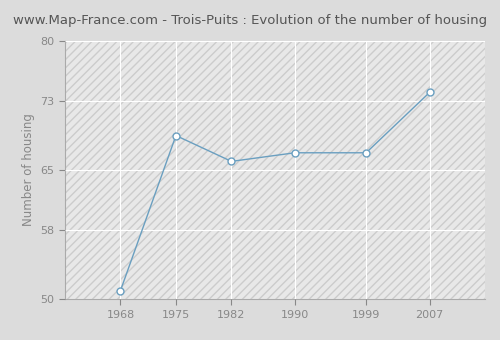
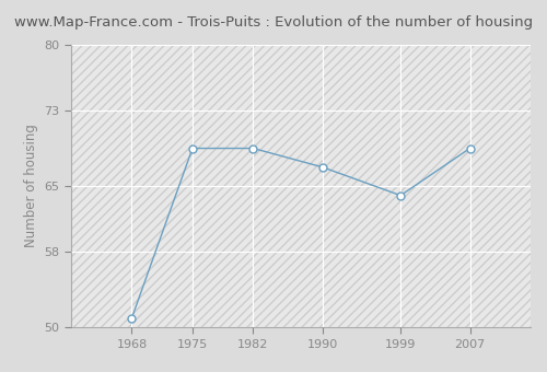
1982: 66 -> 69
1999: 67 -> 64
2007: 74 -> 69
